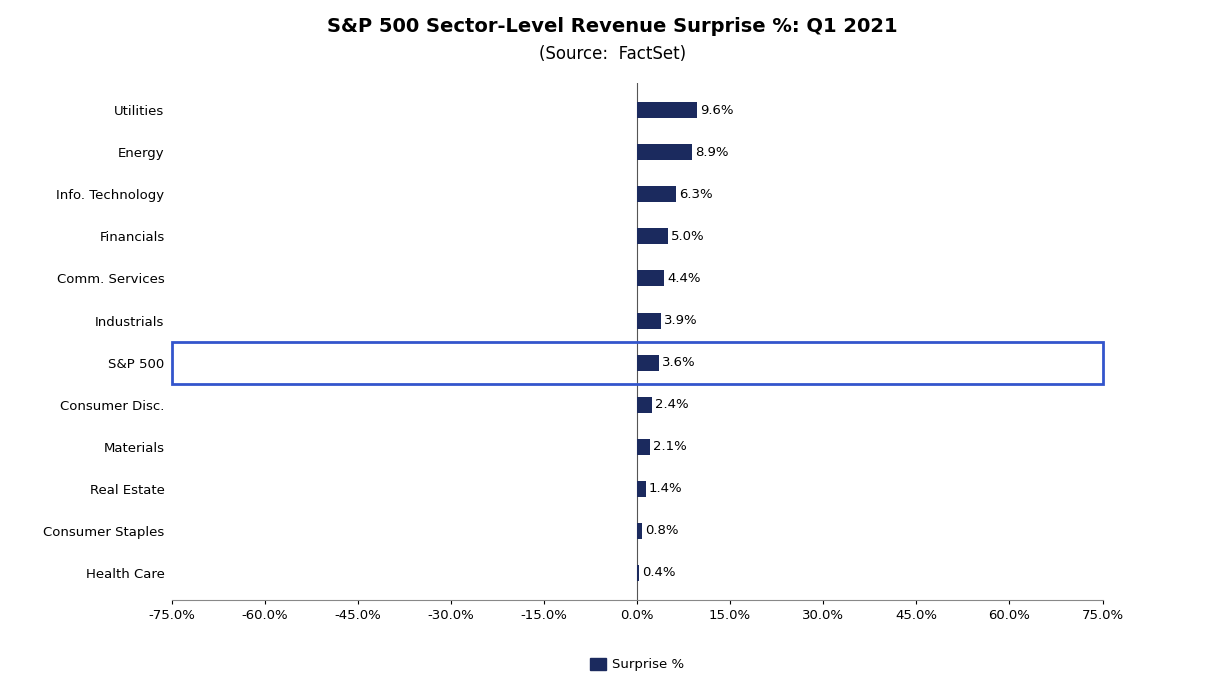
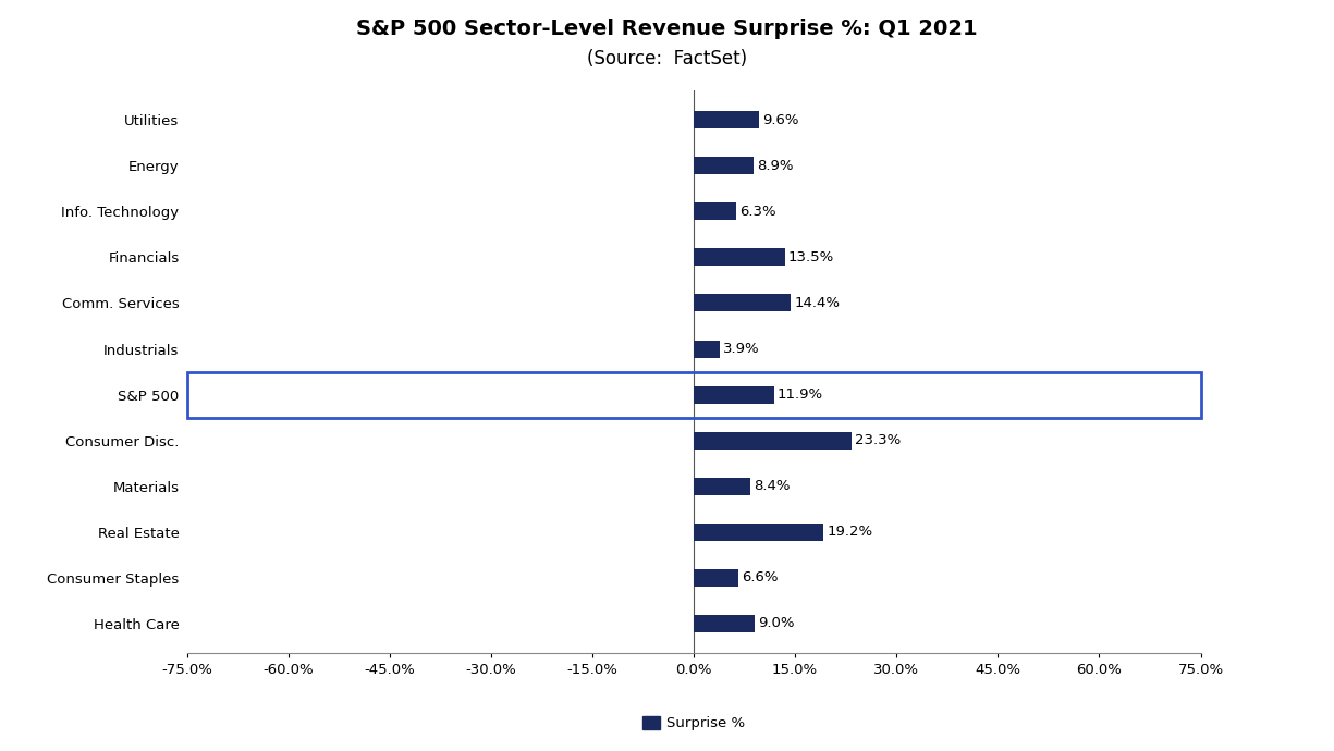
Financials: 5.0% -> 13.5%
Comm. Services: 4.4% -> 14.4%
S&P 500: 3.6% -> 11.9%
Consumer Disc.: 2.4% -> 23.3%
Materials: 2.1% -> 8.4%
Real Estate: 1.4% -> 19.2%
Consumer Staples: 0.8% -> 6.6%
Health Care: 0.4% -> 9.0%
